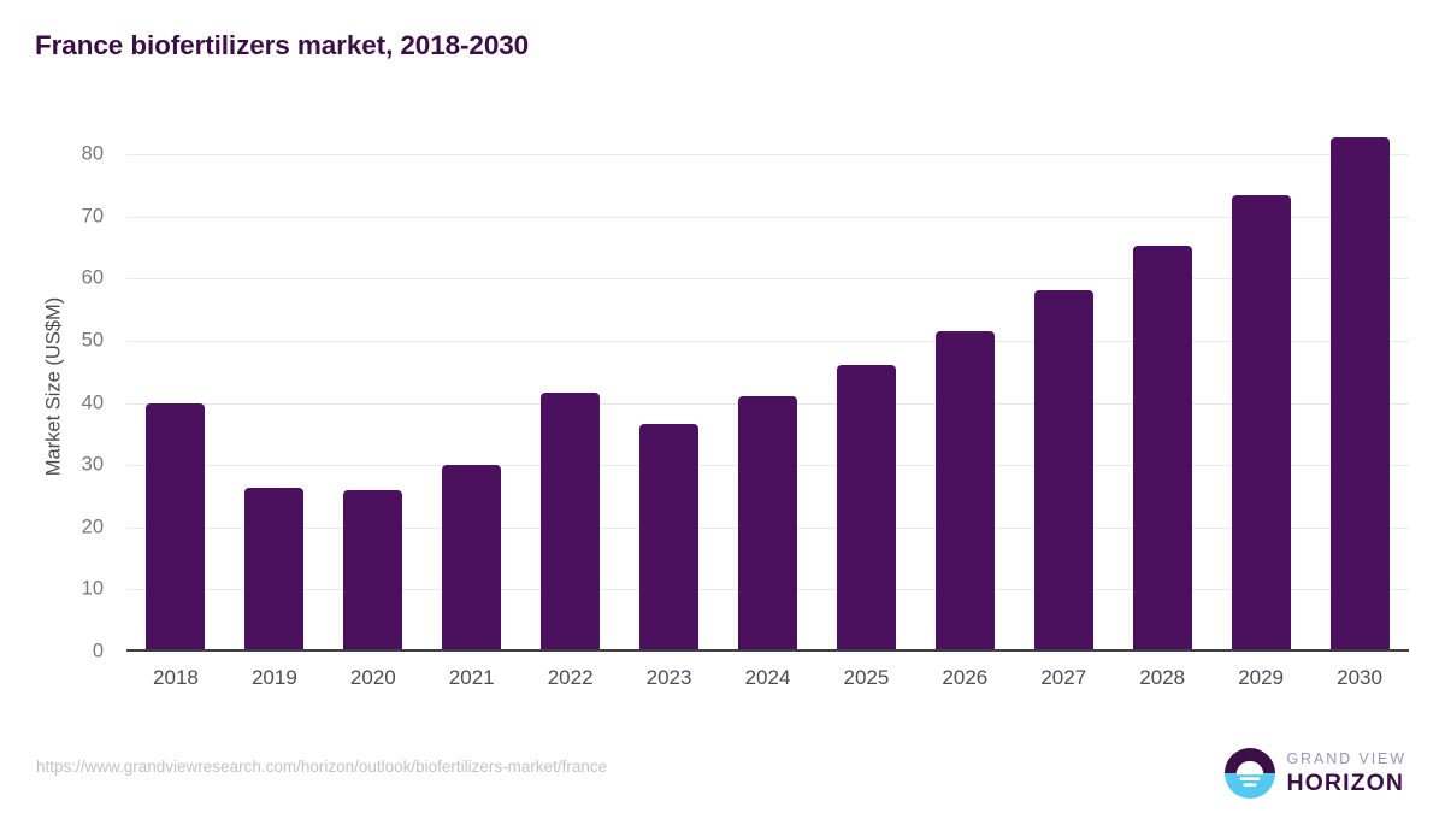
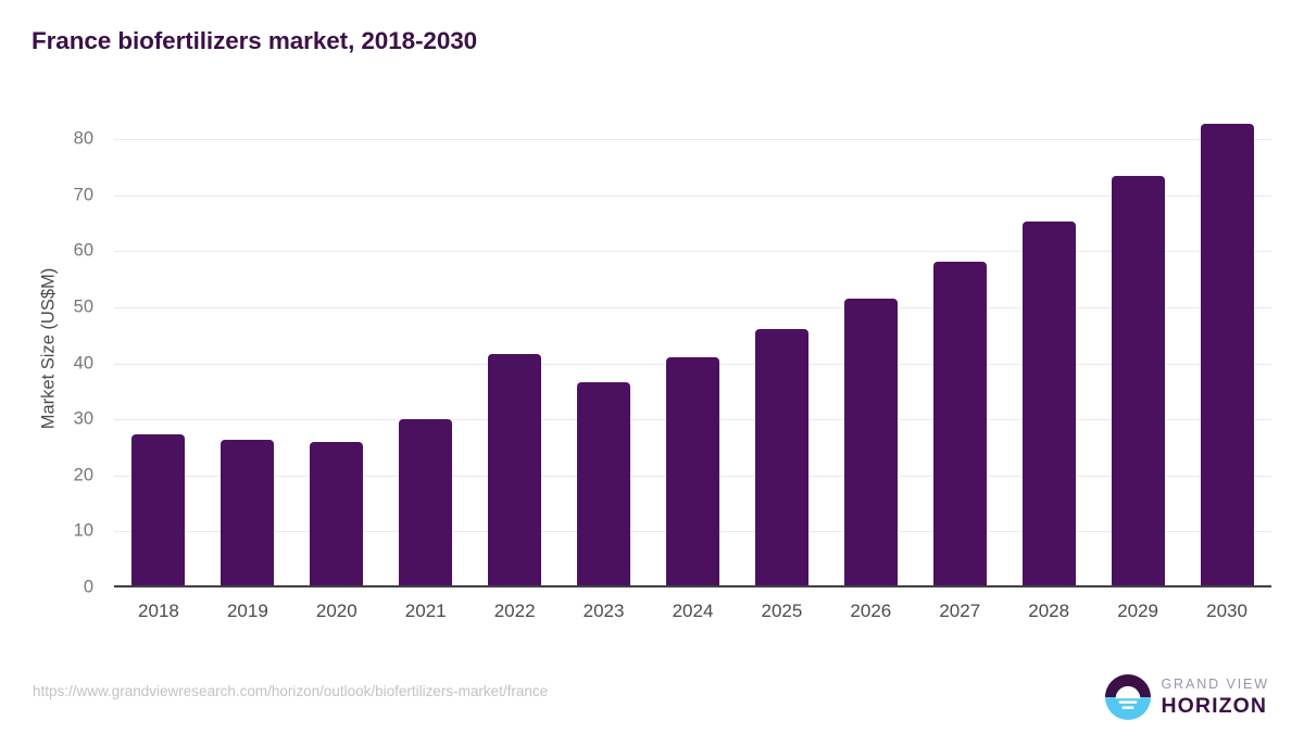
2018: 40 -> 27
